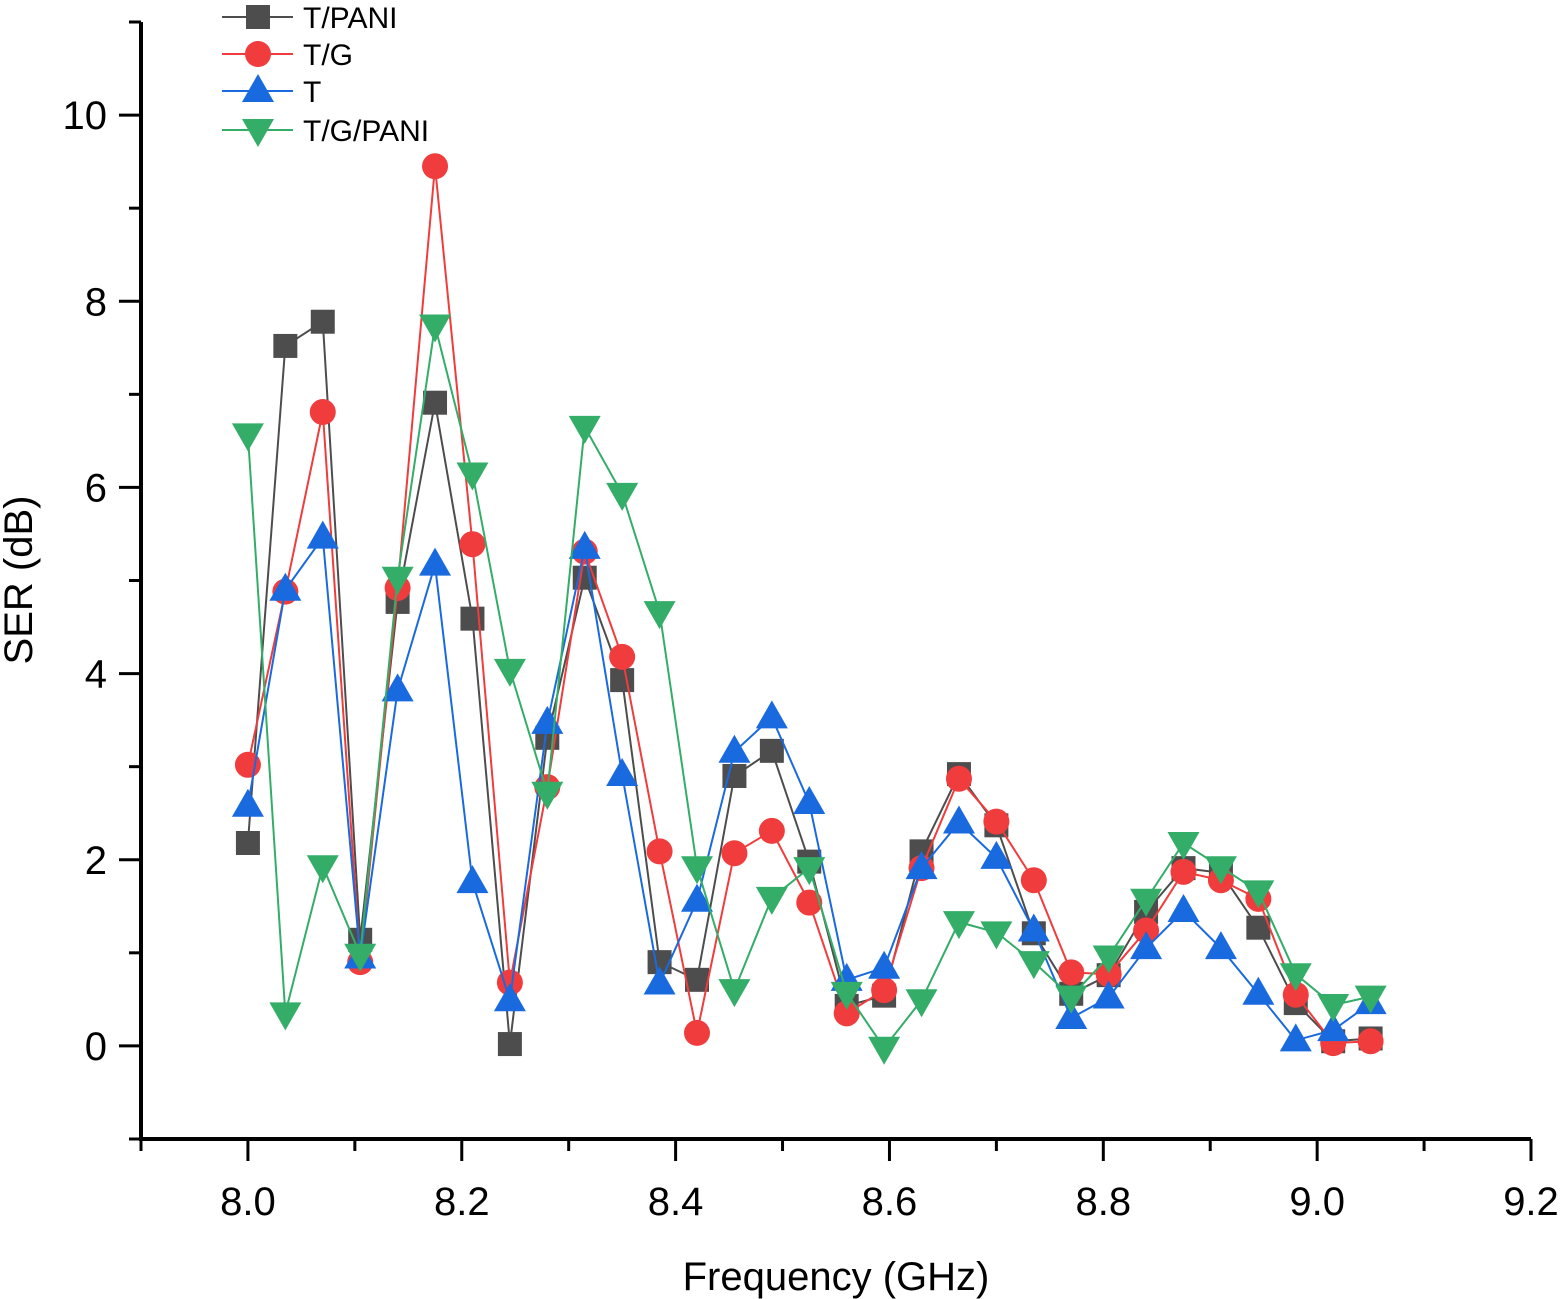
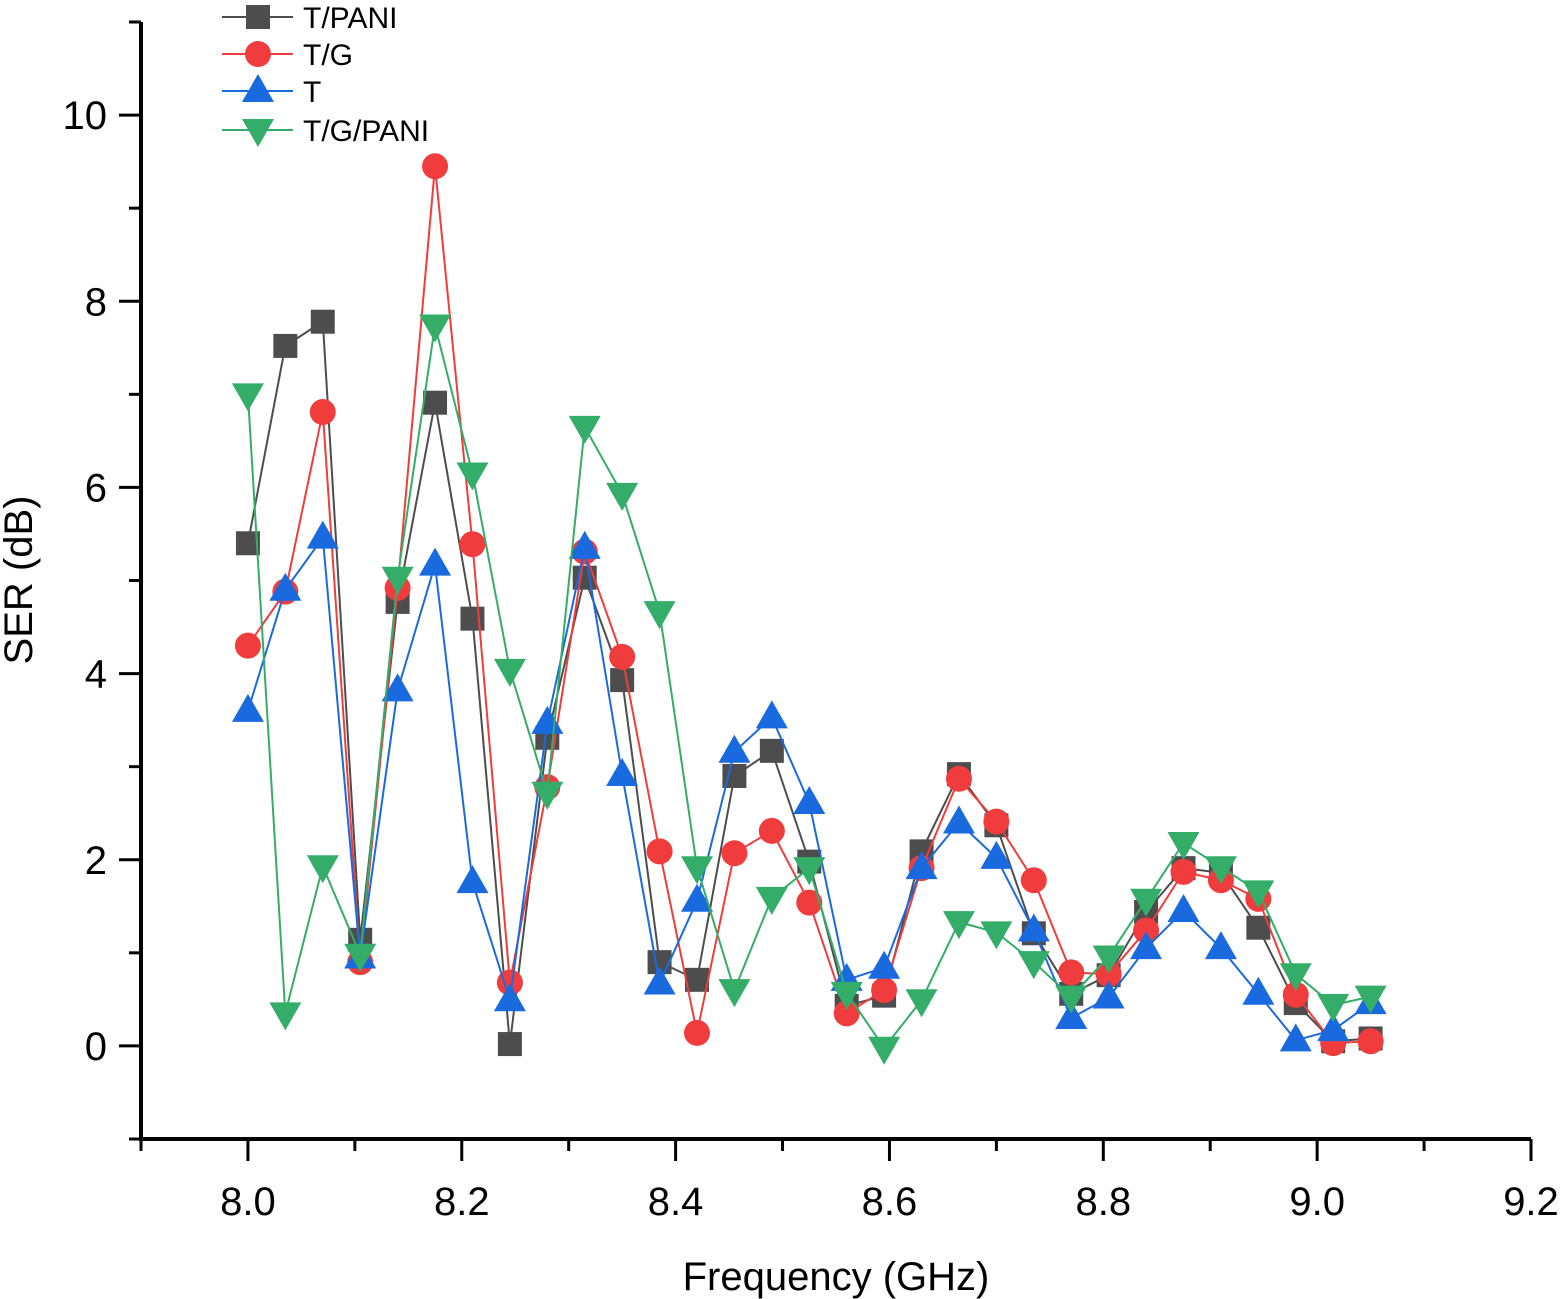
T/PANI/8.0: 2,2 -> 5,4
T/G/8.0: 3,0 -> 4,3
T/8.0: 2,6 -> 3,6
T/G/PANI/8.0: 6,6 -> 7,0
